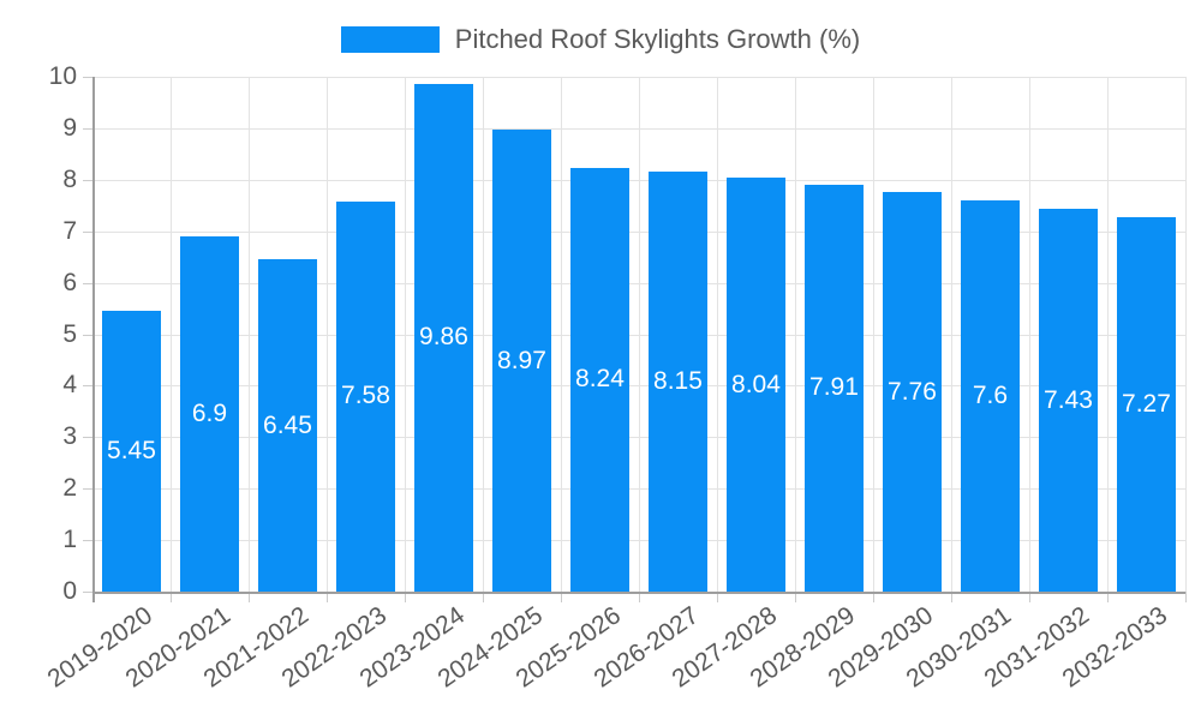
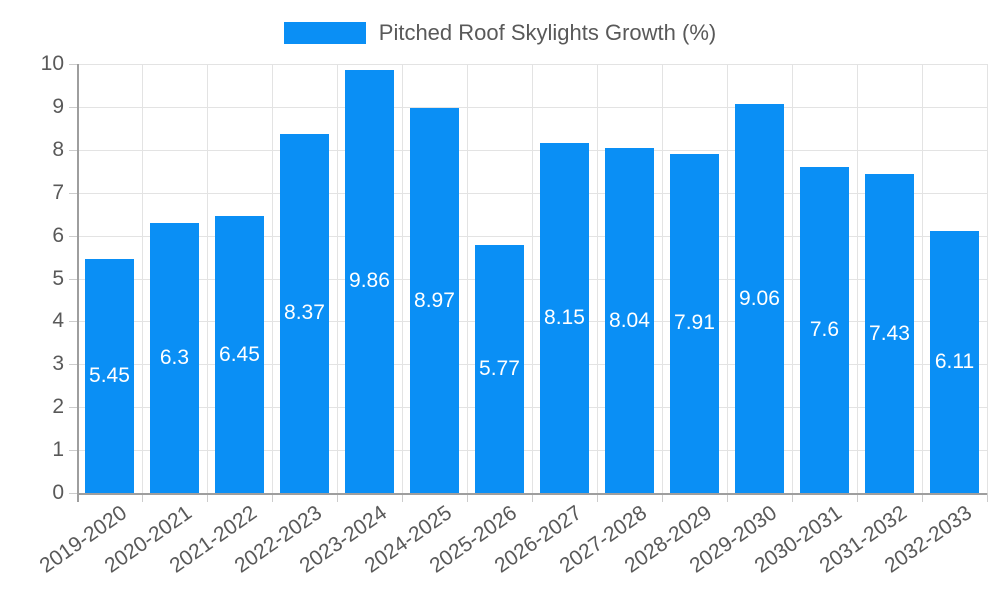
2020-2021: 6.9 -> 6.3
2022-2023: 7.58 -> 8.37
2025-2026: 8.24 -> 5.77
2029-2030: 7.76 -> 9.06
2032-2033: 7.27 -> 6.11
